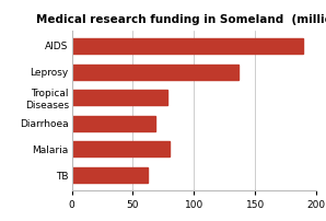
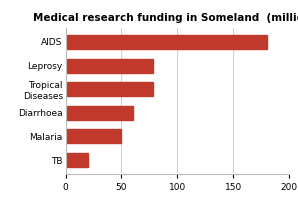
AIDS: 189 -> 180
Leprosy: 136 -> 78
Diarrhoea: 68 -> 60
Malaria: 80 -> 50
TB: 62 -> 20
